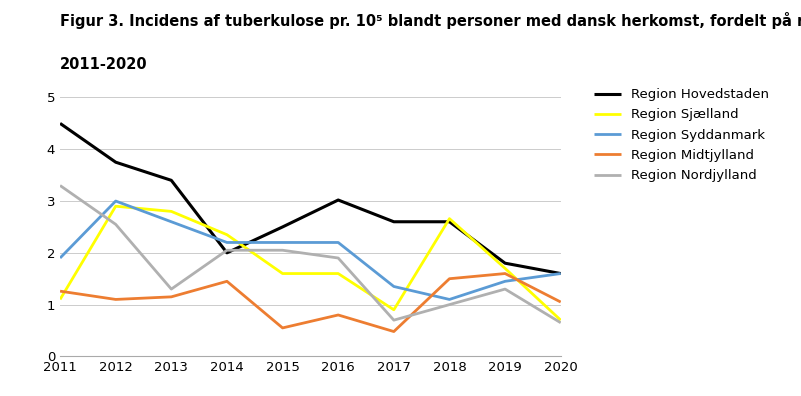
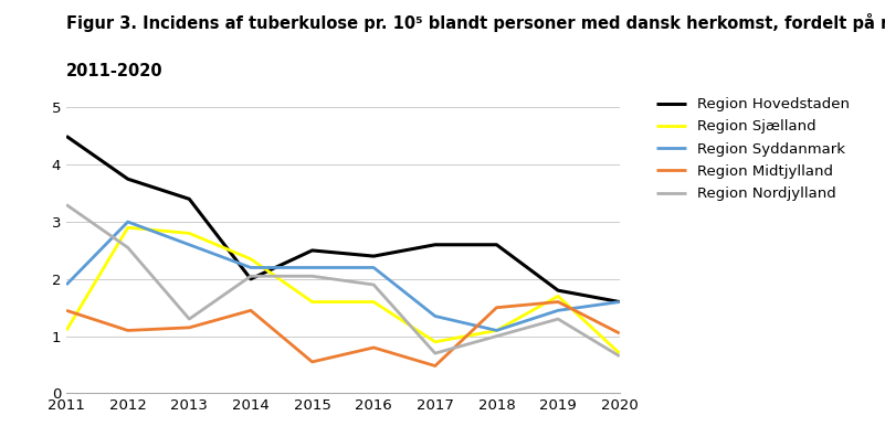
Region Midtjylland/2011: 1.26 -> 1.45
Region Hovedstaden/2016: 3.02 -> 2.40
Region Sjælland/2018: 2.66 -> 1.10
